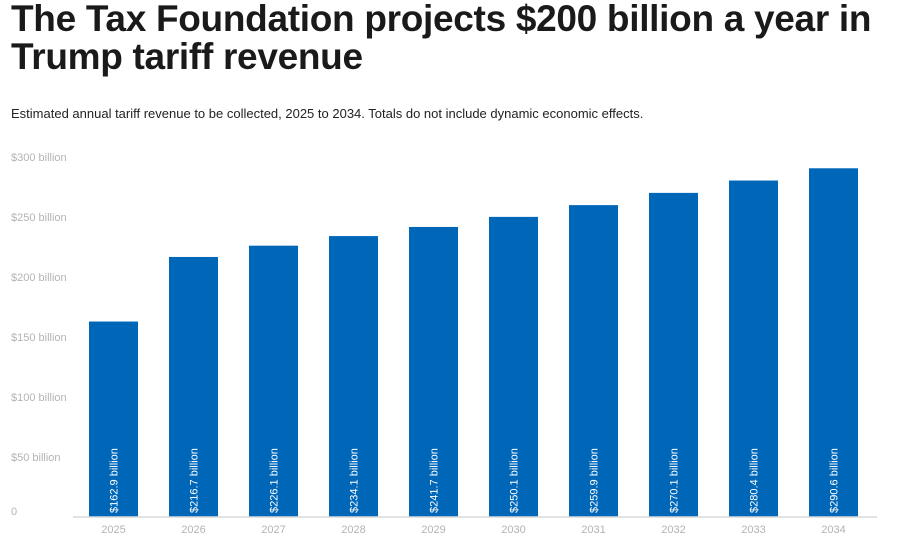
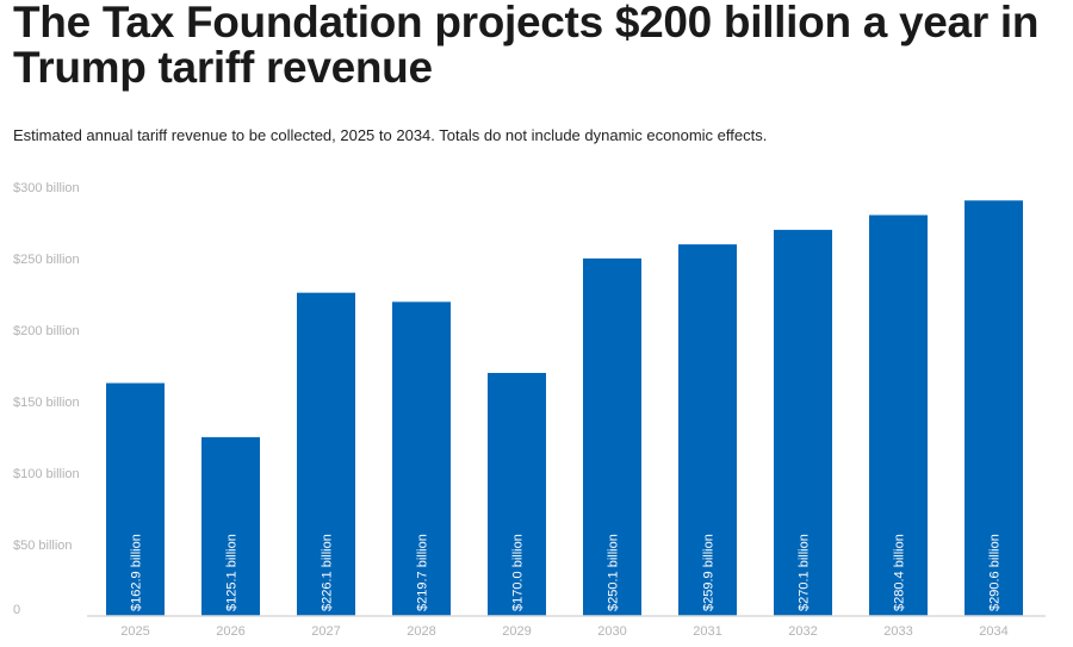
2026: $216.7 -> $125.1
2028: $234.1 -> $219.7
2029: $241.7 -> $170.0
